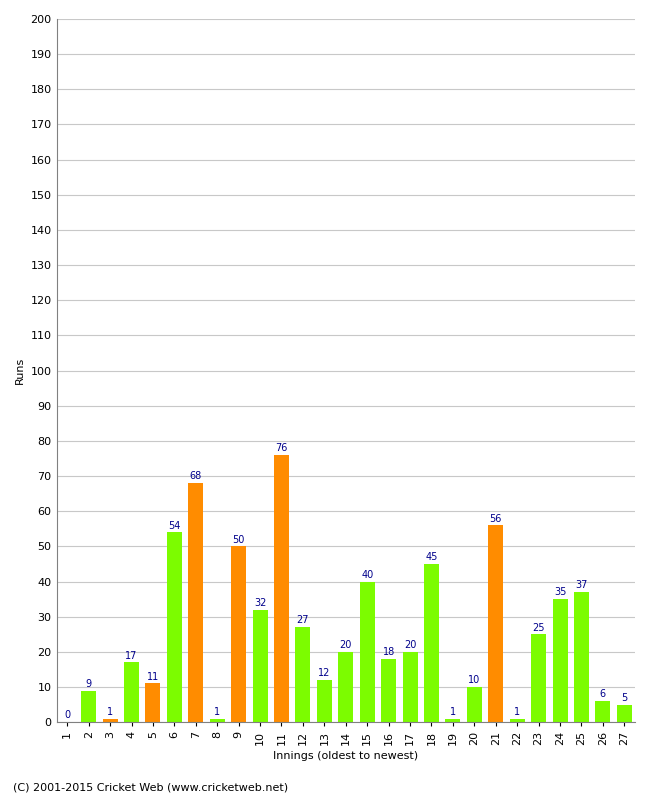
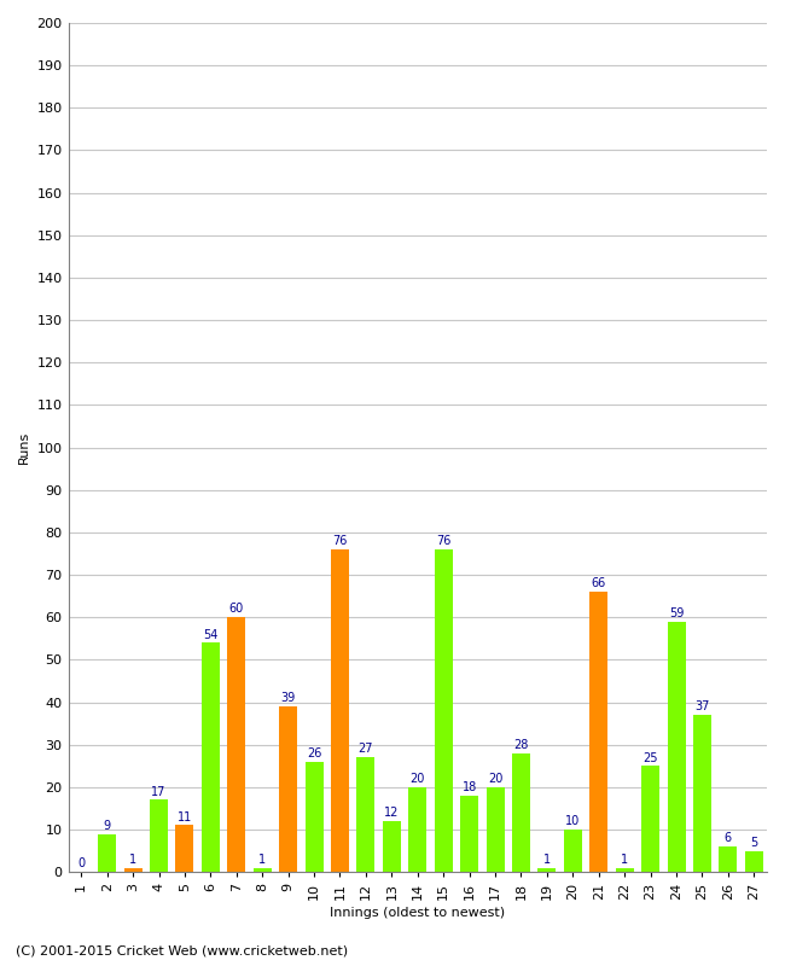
7: 68 -> 60
9: 50 -> 39
10: 32 -> 26
15: 40 -> 76
18: 45 -> 28
21: 56 -> 66
24: 35 -> 59
